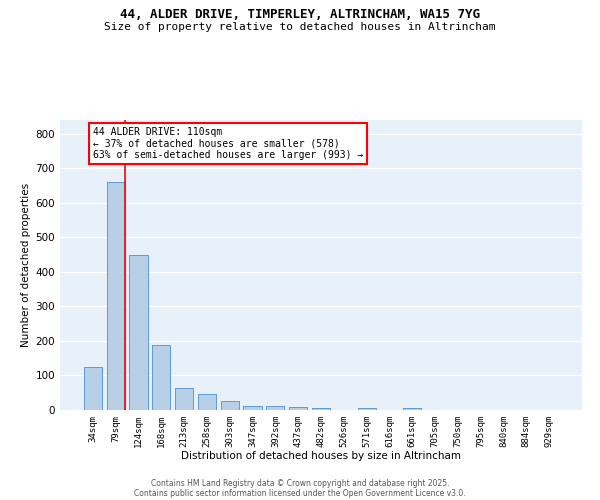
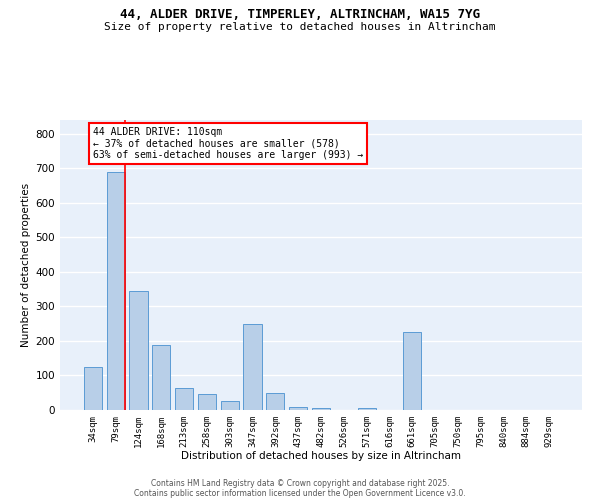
79sqm: 660 -> 690
124sqm: 450 -> 345
347sqm: 11 -> 250
392sqm: 13 -> 50
661sqm: 5 -> 225
